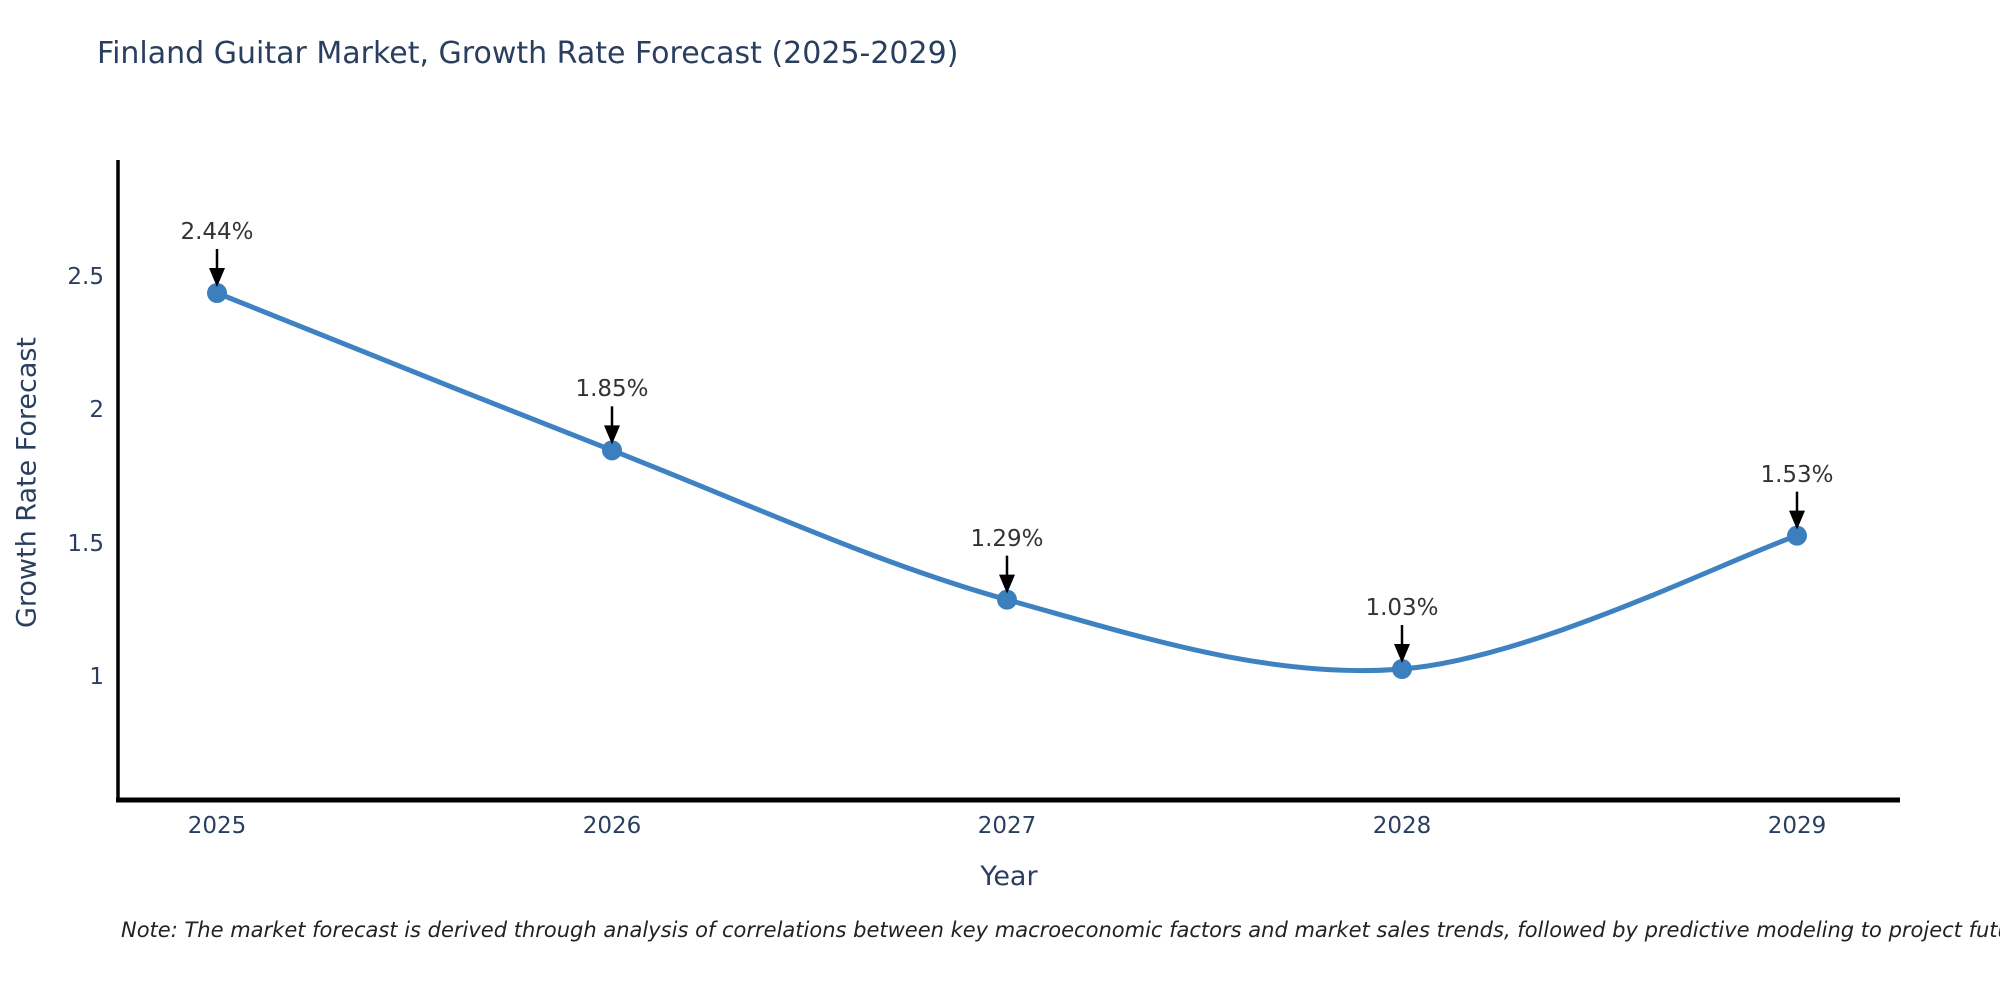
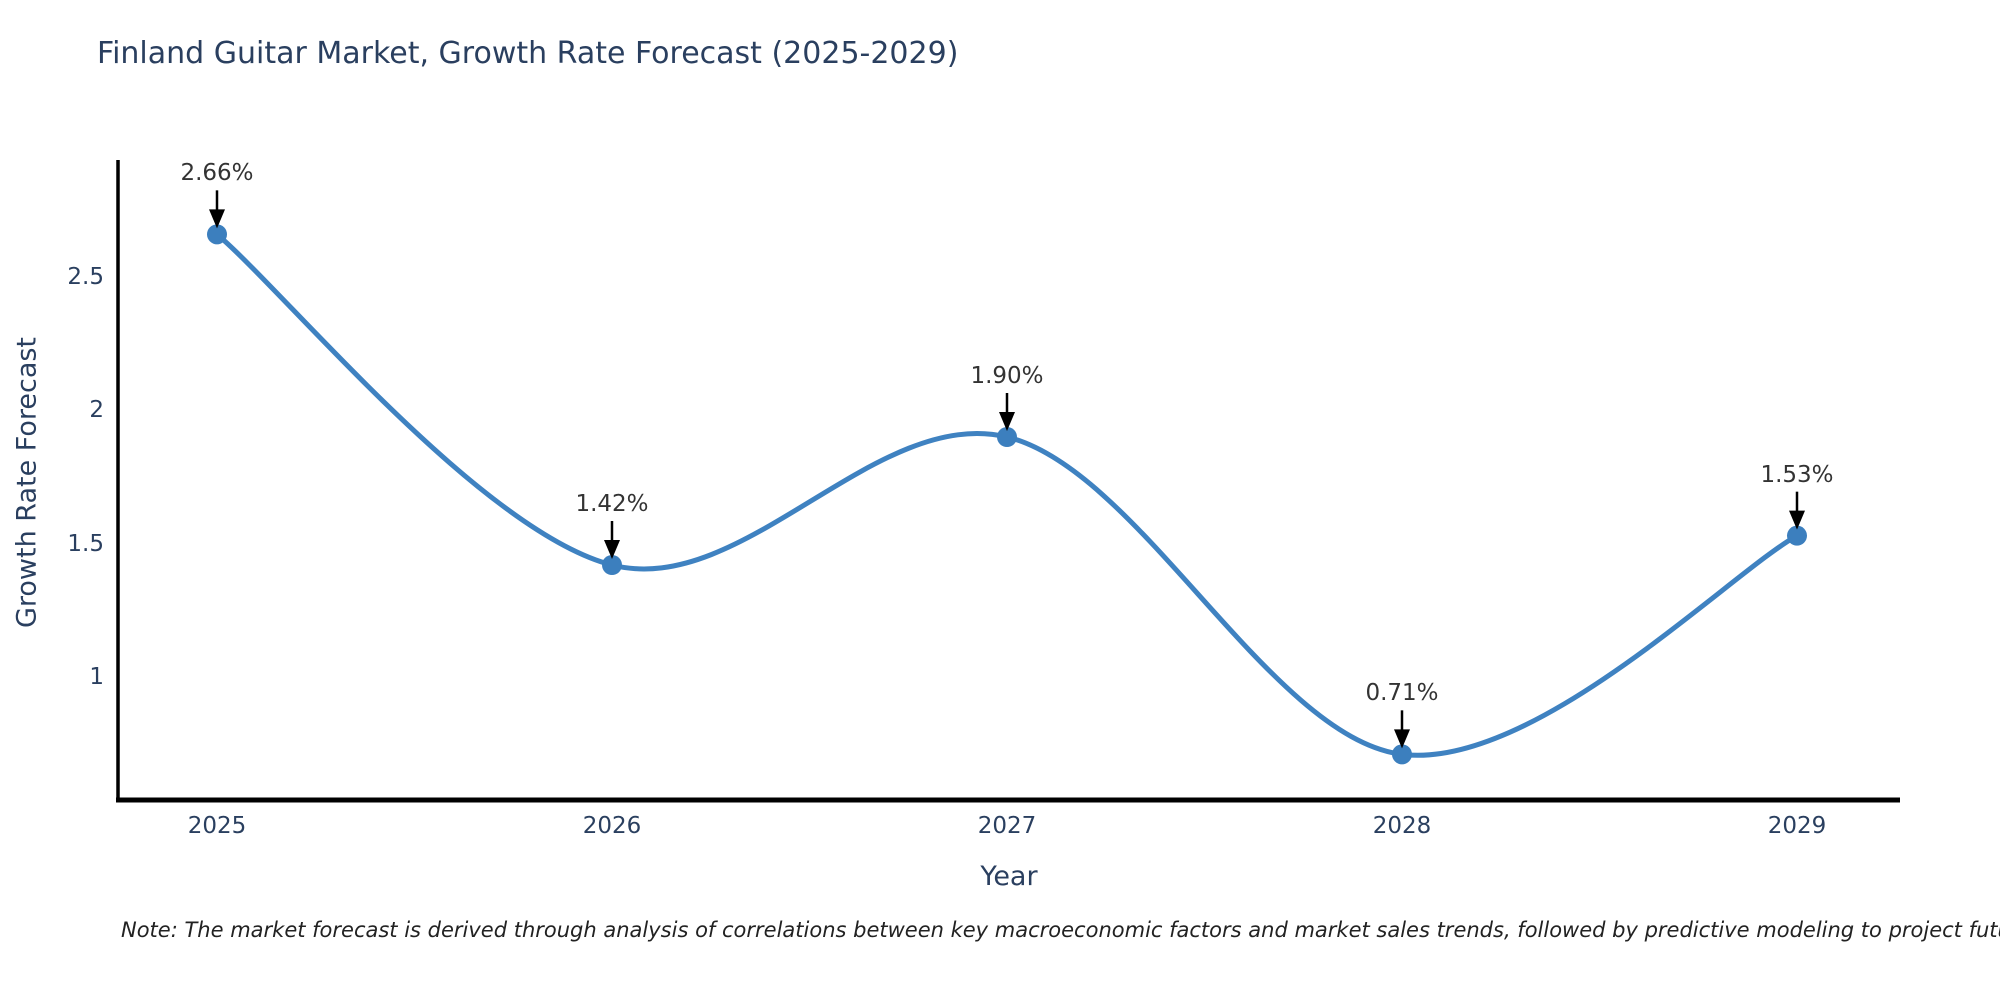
2025: 2.44% -> 2.66%
2026: 1.85% -> 1.42%
2027: 1.29% -> 1.90%
2028: 1.03% -> 0.71%
